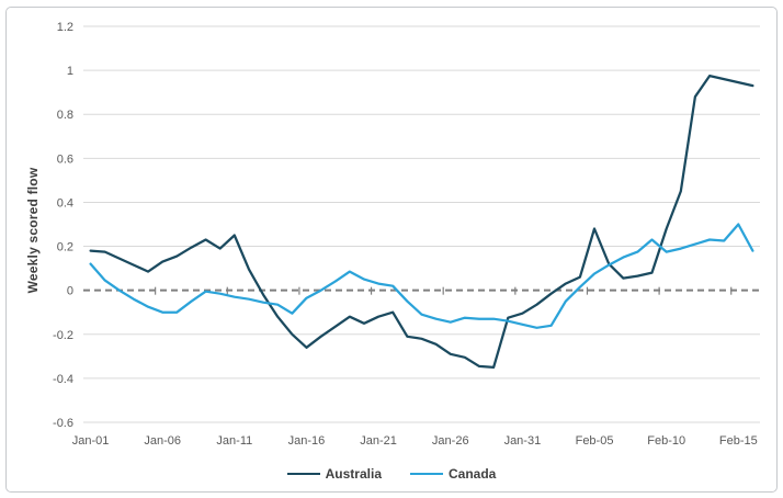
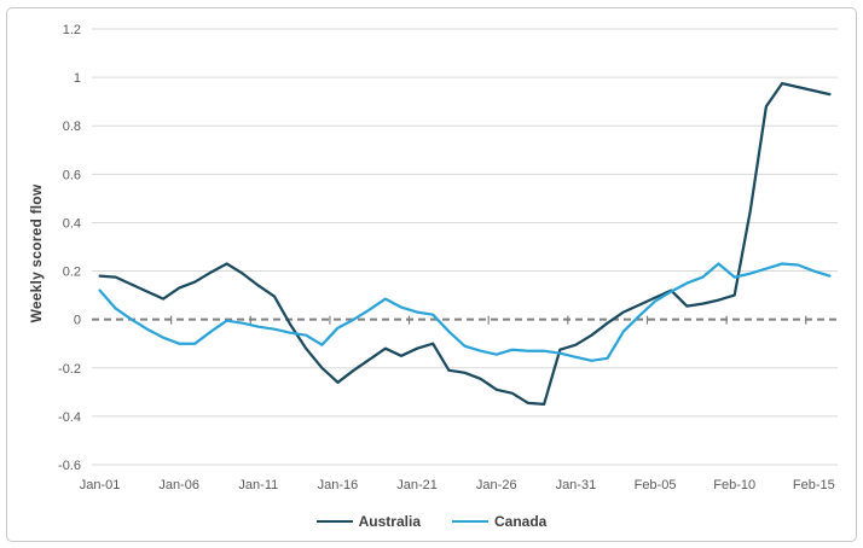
Australia/Jan-11: 0.25 -> 0.14
Australia/Feb-05: 0.28 -> 0.09
Australia/Feb-10: 0.28 -> 0.10
Canada/Feb-15: 0.30 -> 0.20
